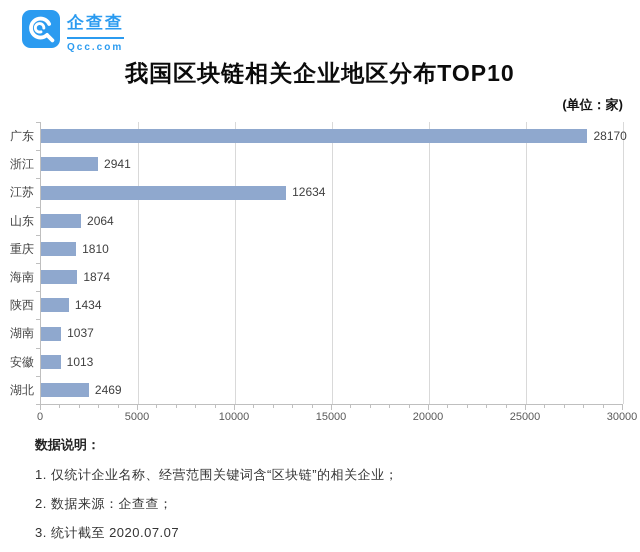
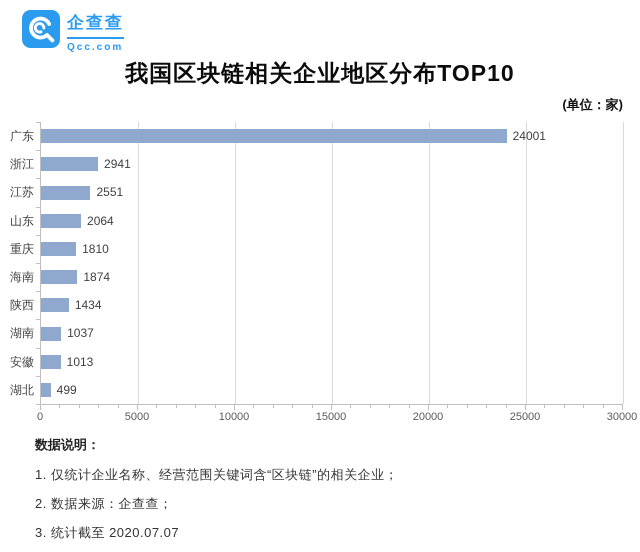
广东: 28170 -> 24001
江苏: 12634 -> 2551
湖北: 2469 -> 499
